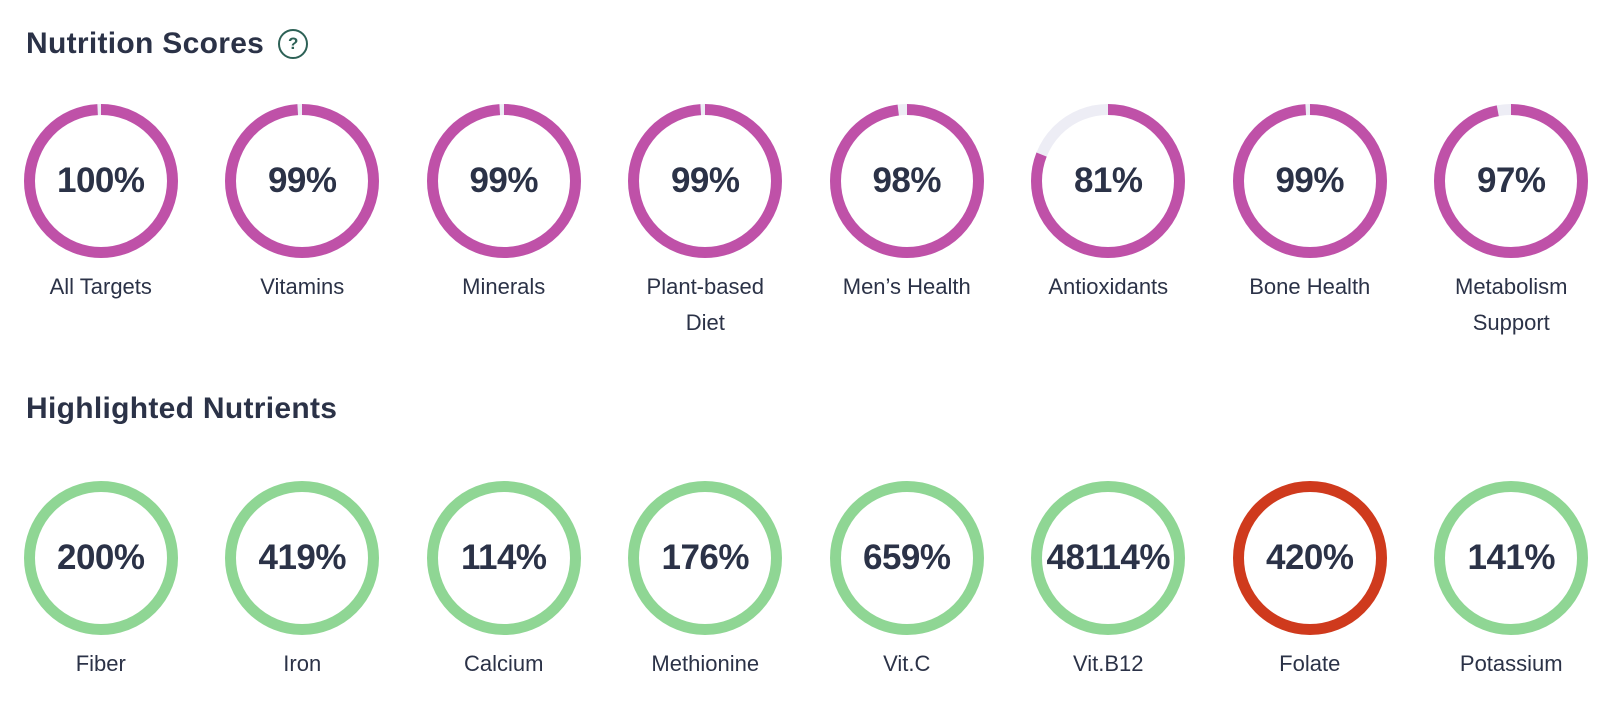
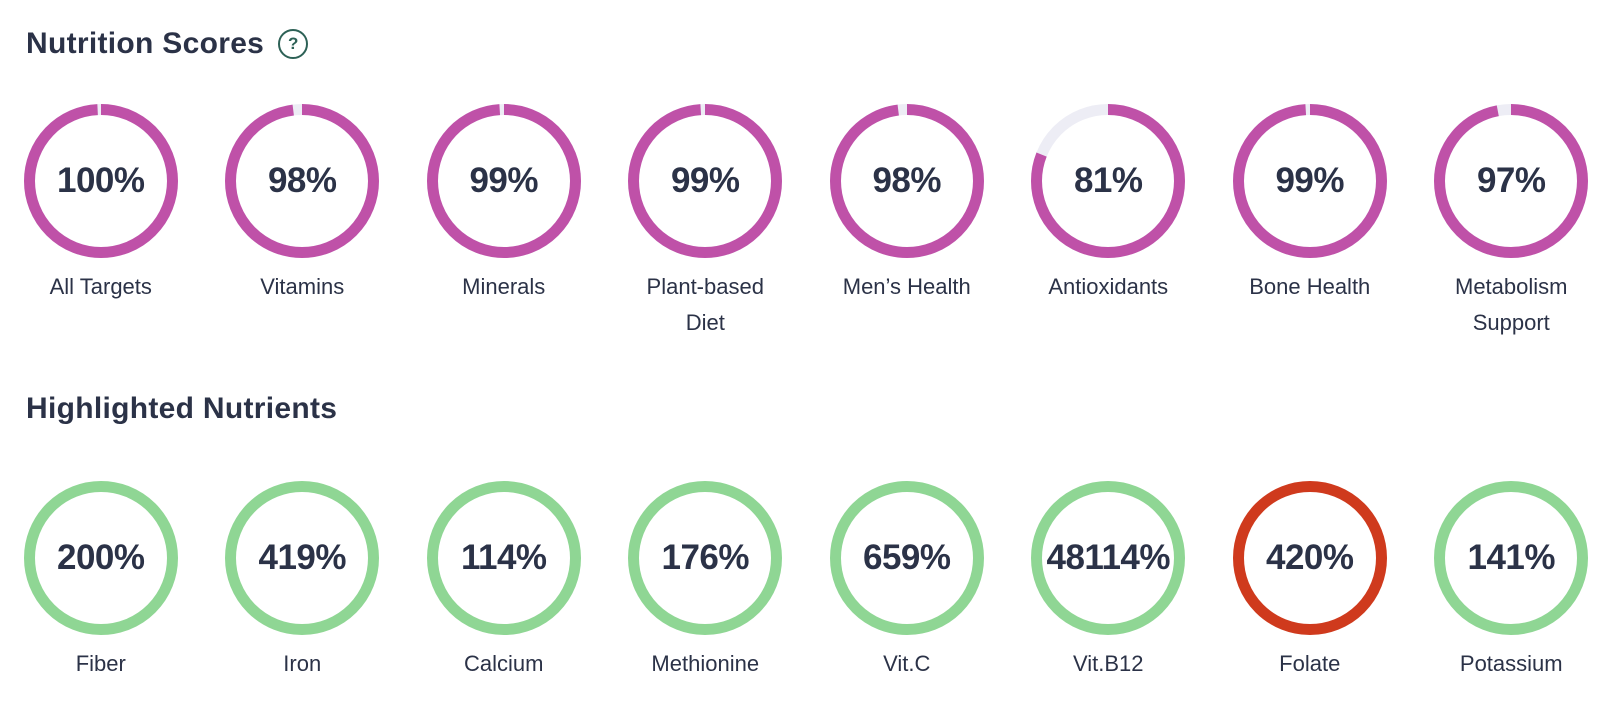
Nutrition Scores/Vitamins: 99% -> 98%
